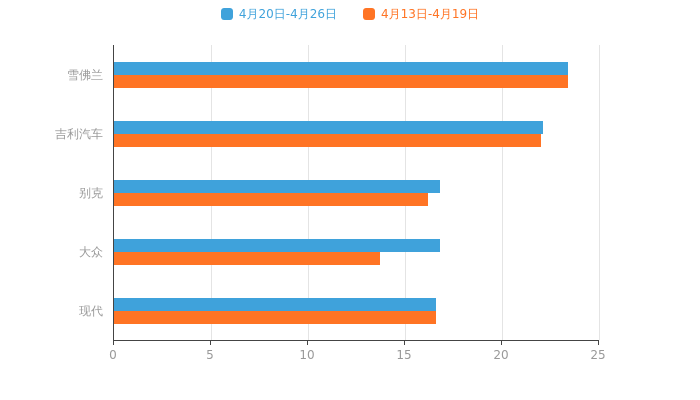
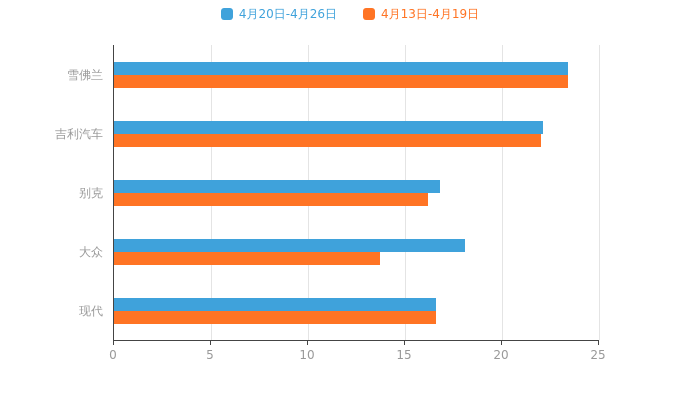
4月20日-4月26日/大众: 16.8 -> 18.1
